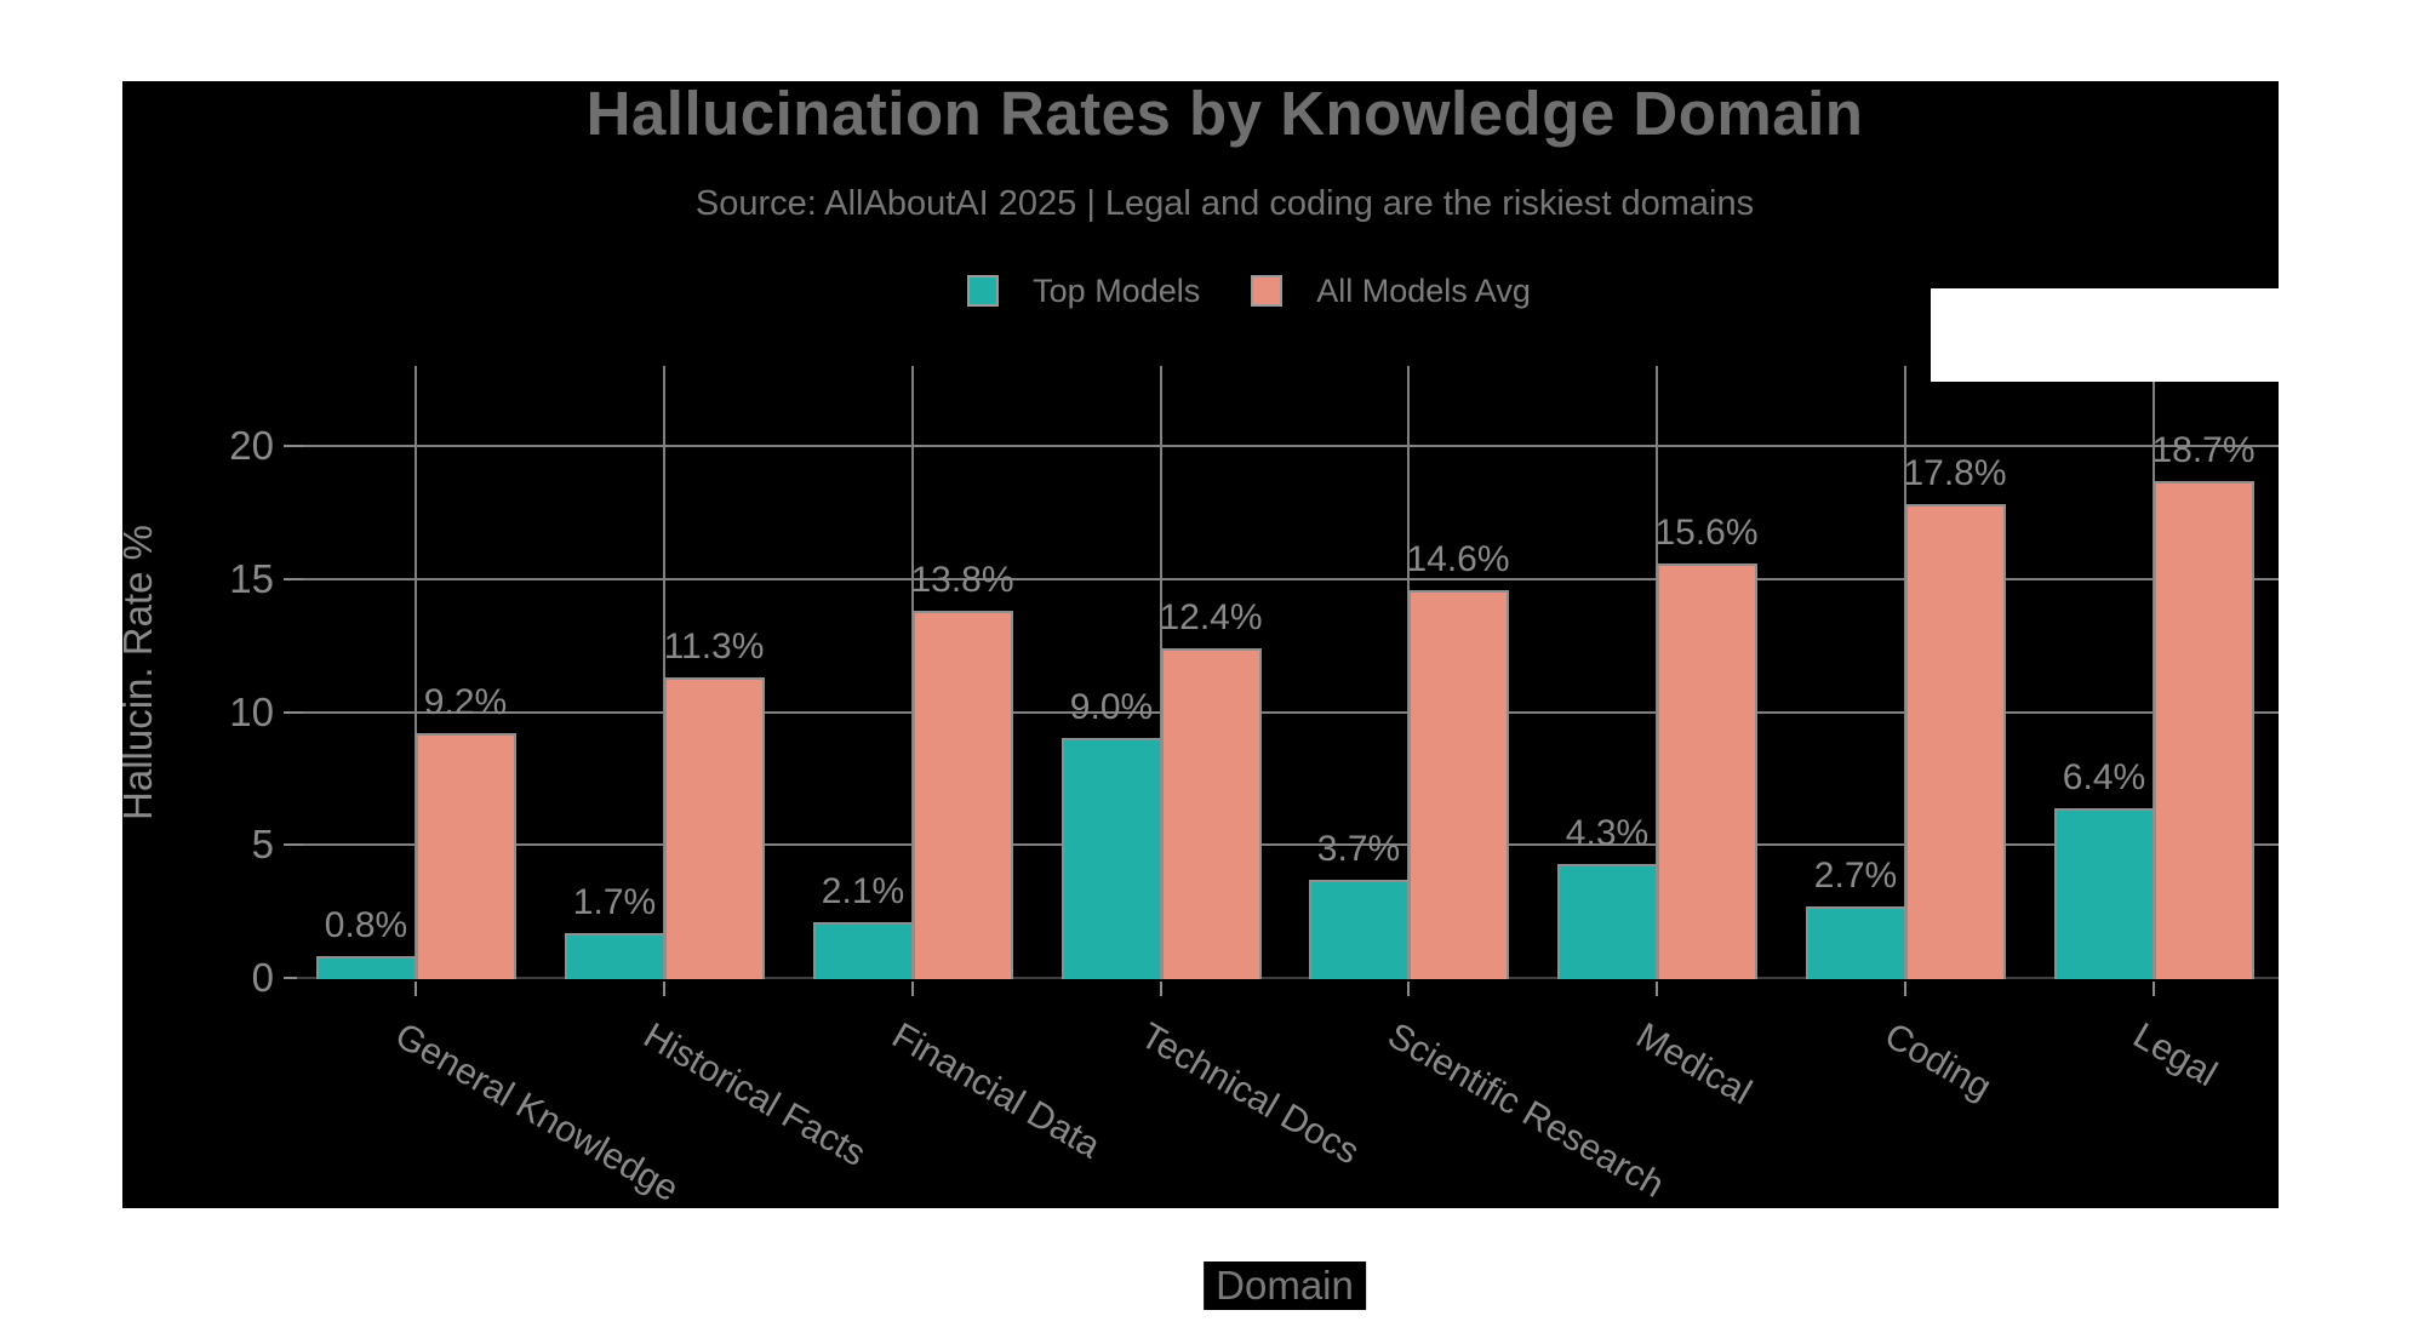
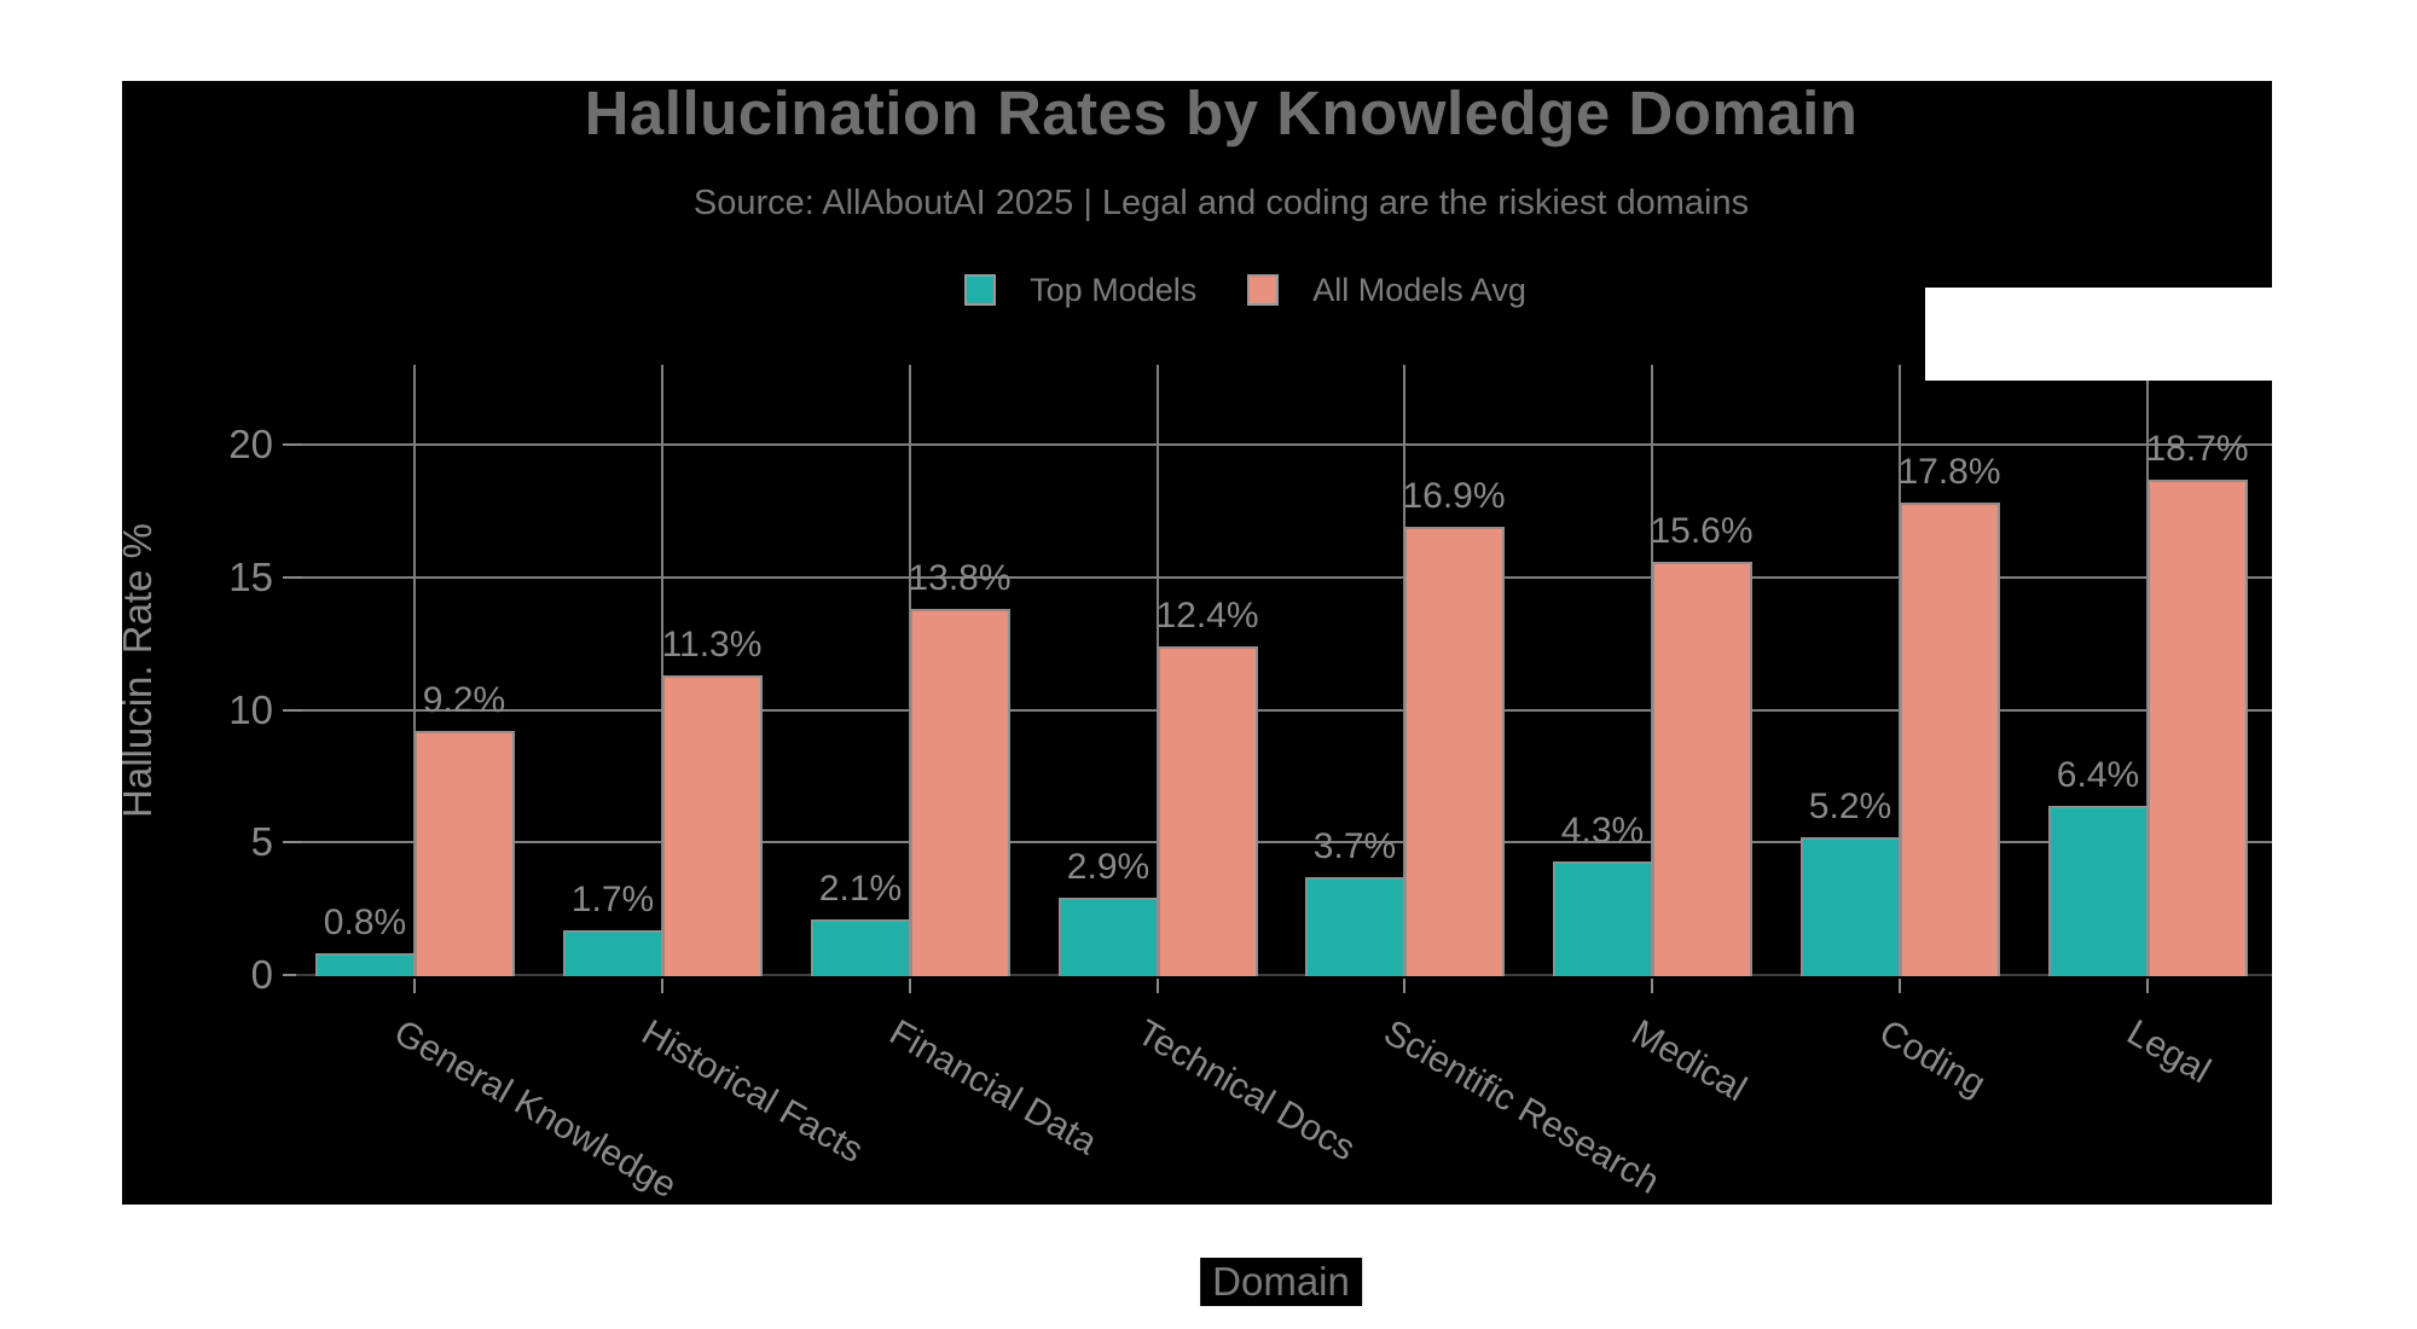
Top Models/Technical Docs: 9.0% -> 2.9%
All Models Avg/Scientific Research: 14.6% -> 16.9%
Top Models/Coding: 2.7% -> 5.2%
